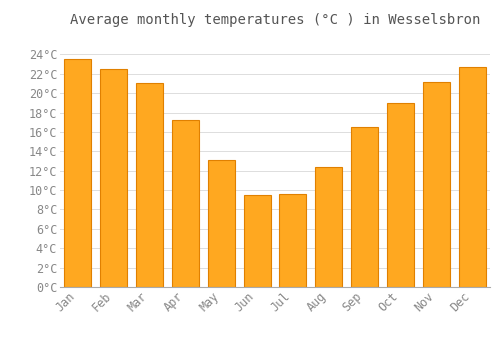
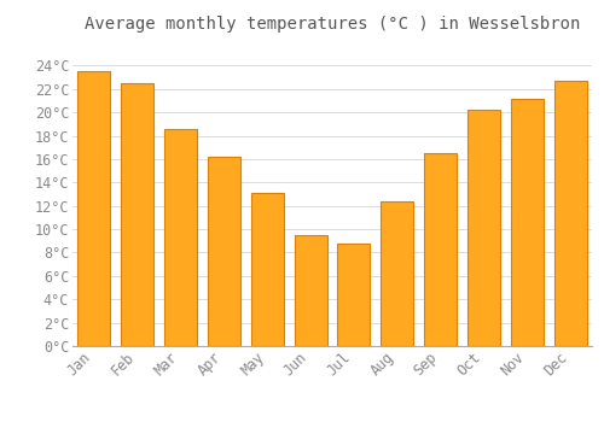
Mar: 21.0°C -> 18.6°C
Apr: 17.2°C -> 16.2°C
Jul: 9.6°C -> 8.8°C
Oct: 19.0°C -> 20.2°C
